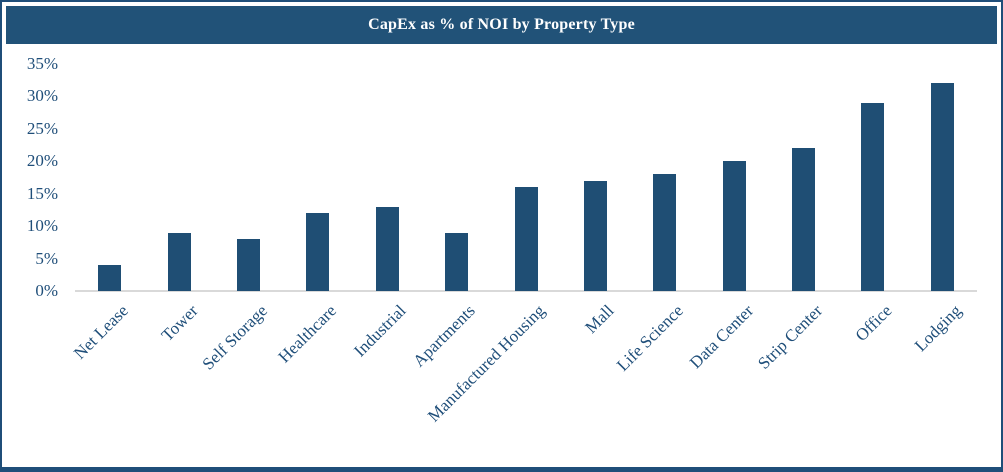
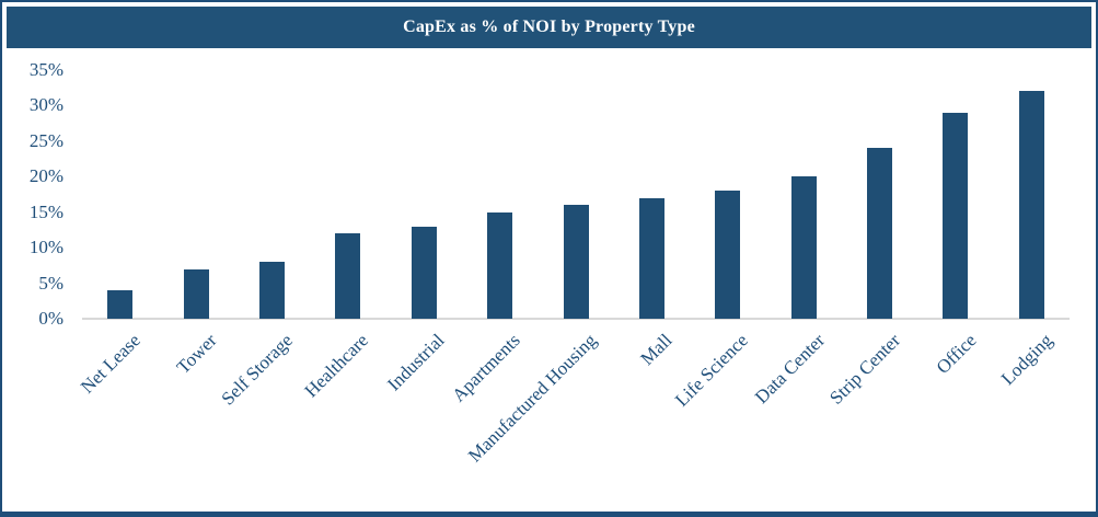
Tower: 9% -> 7%
Apartments: 9% -> 15%
Strip Center: 22% -> 24%
